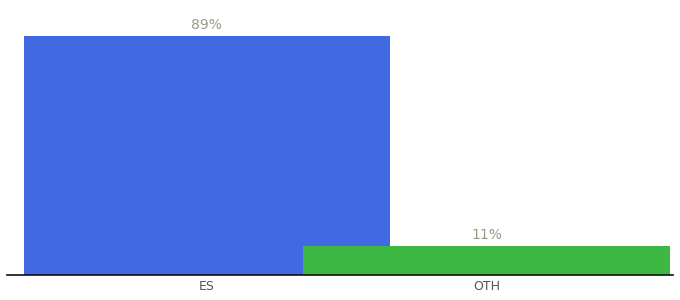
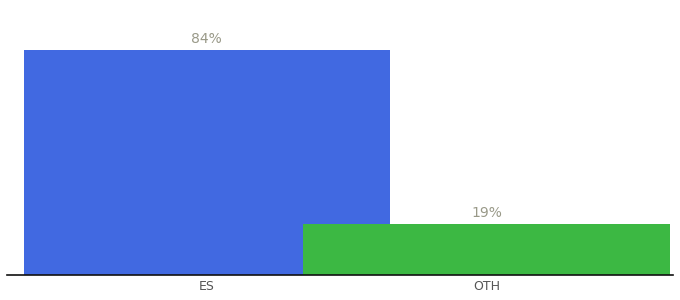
ES: 89% -> 84%
OTH: 11% -> 19%
